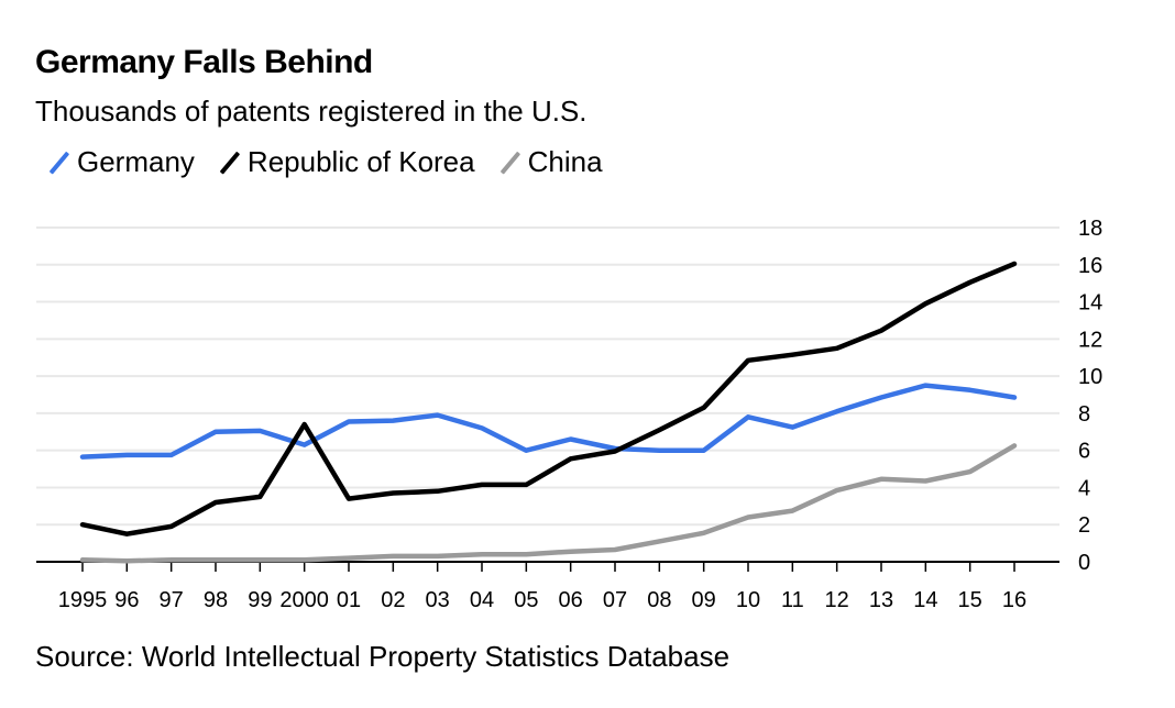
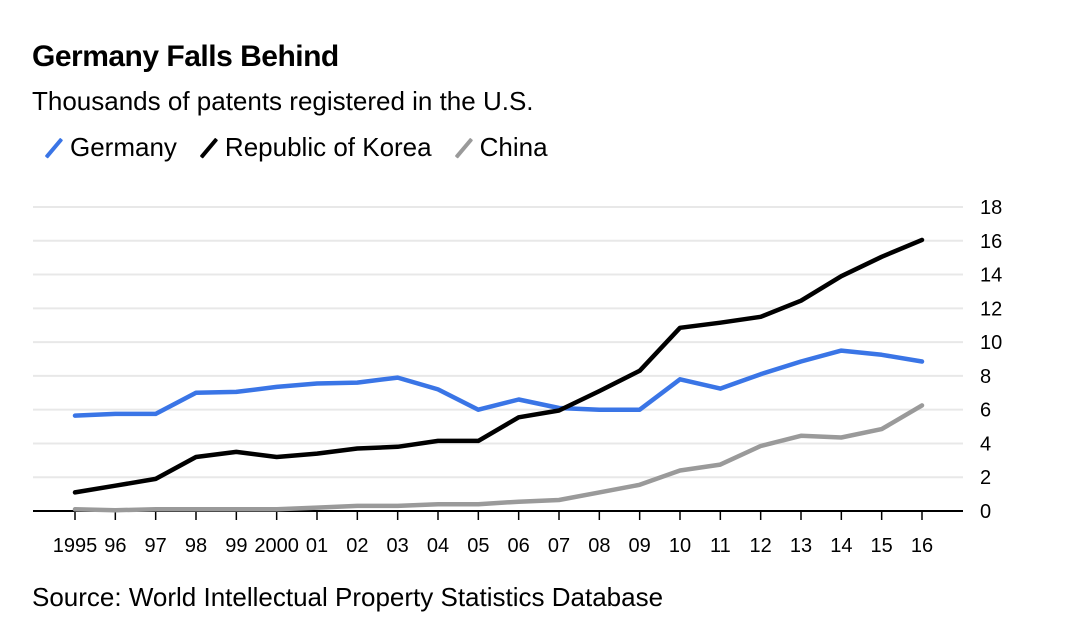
Republic of Korea/1995: 2.0 -> 1.1
Germany/2000: 6.3 -> 7.3
Republic of Korea/2000: 7.4 -> 3.2
